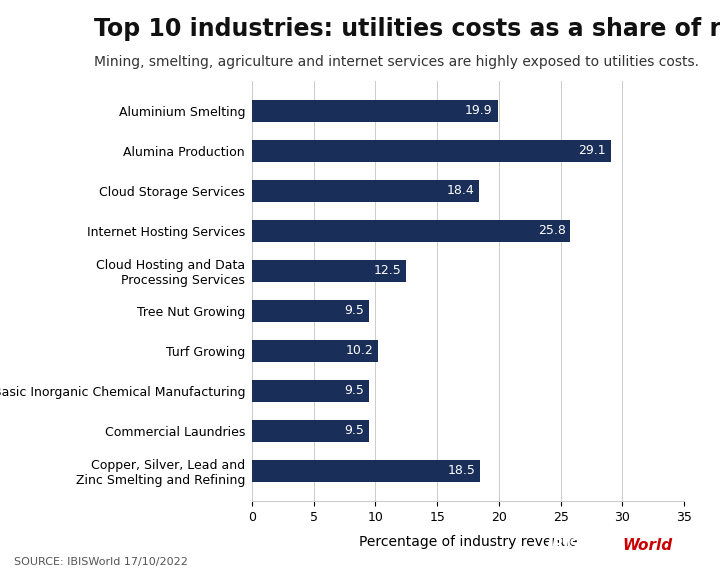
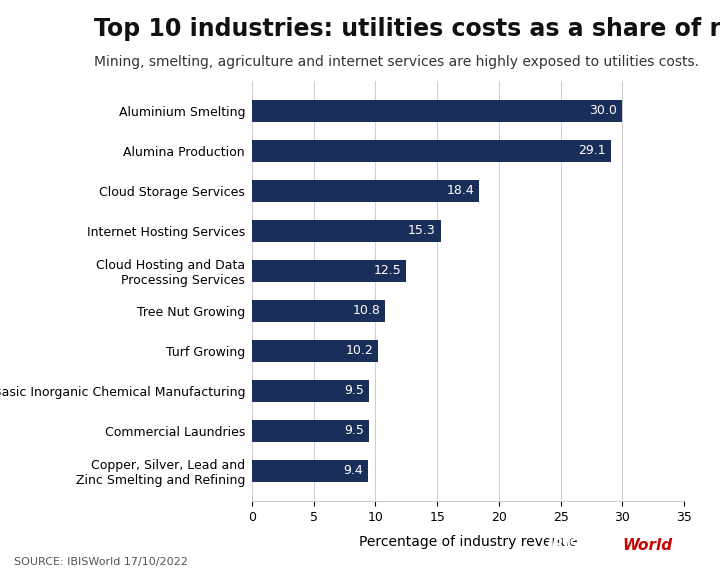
Aluminium Smelting: 19.9 -> 30.0
Internet Hosting Services: 25.8 -> 15.3
Tree Nut Growing: 9.5 -> 10.8
Copper, Silver, Lead and Zinc Smelting and Refining: 18.5 -> 9.4
